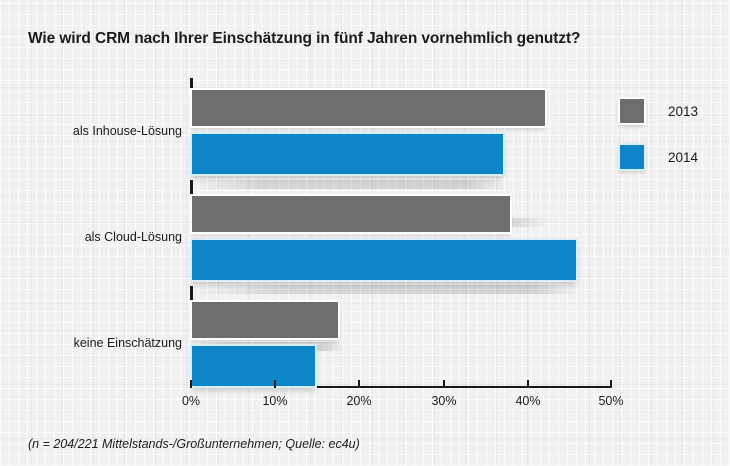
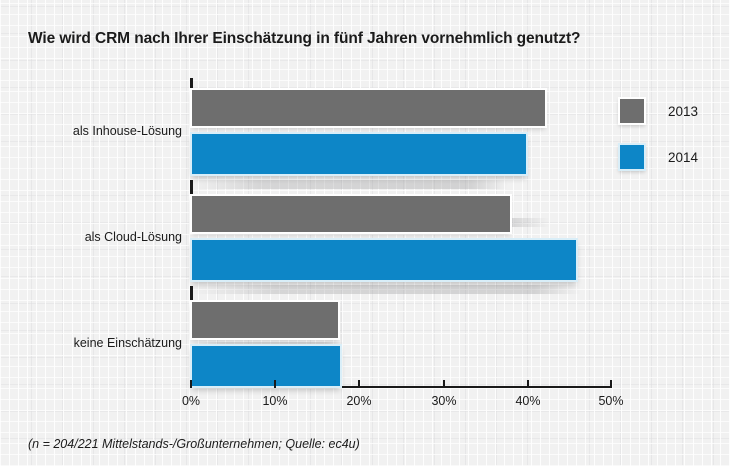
2014/als Inhouse-Lösung: 37% -> 40%
2014/keine Einschätzung: 15% -> 18%
